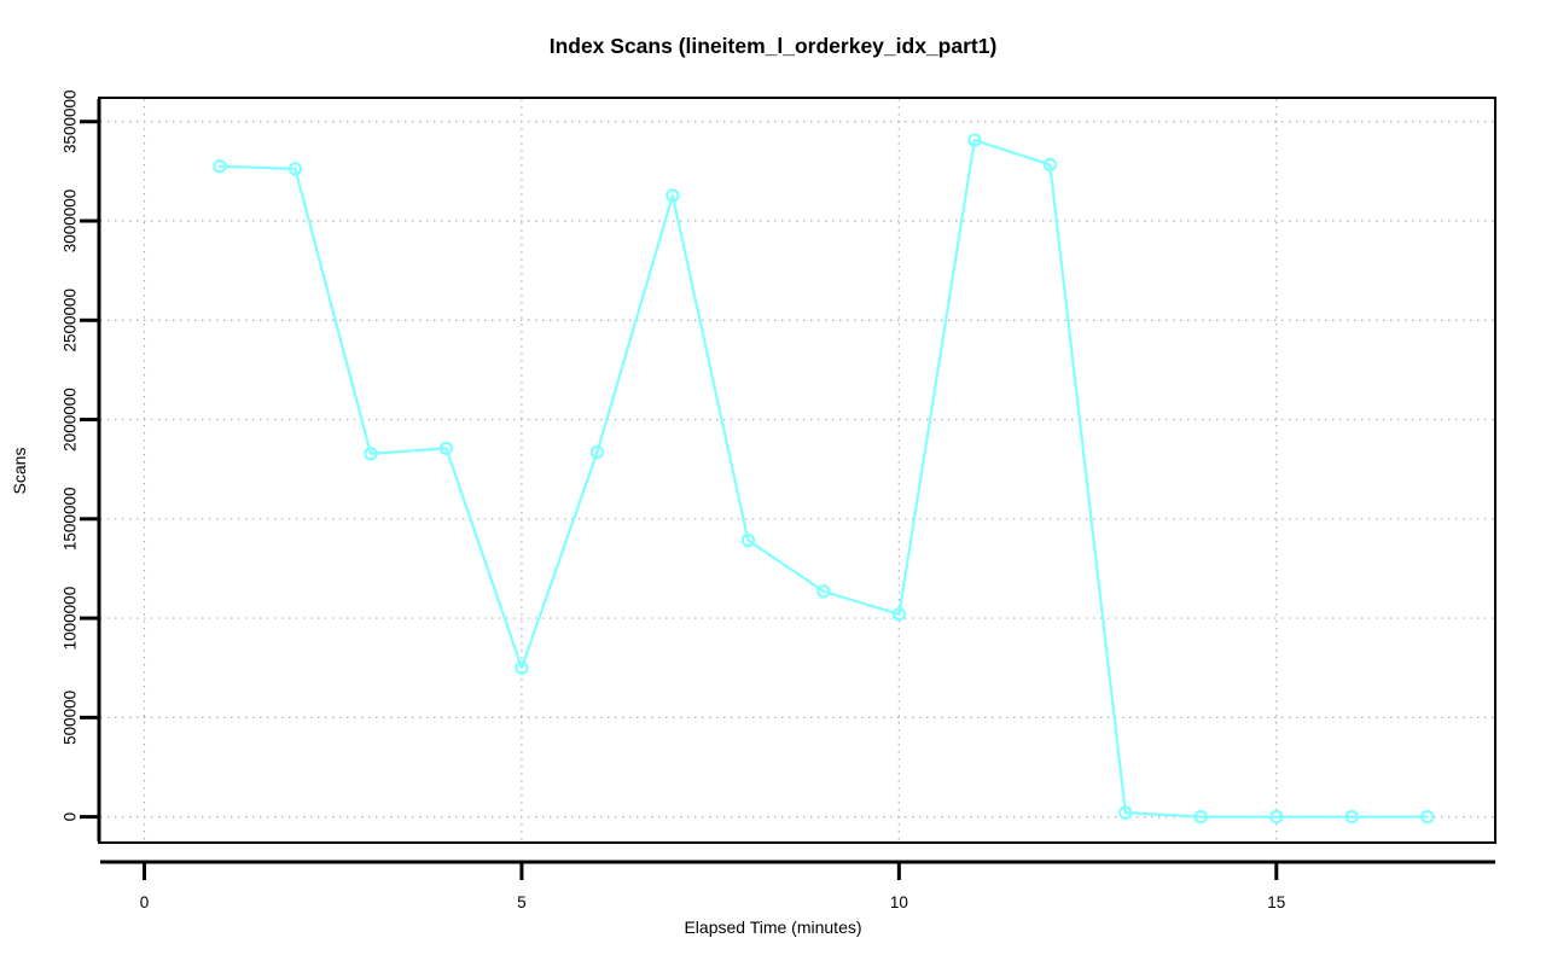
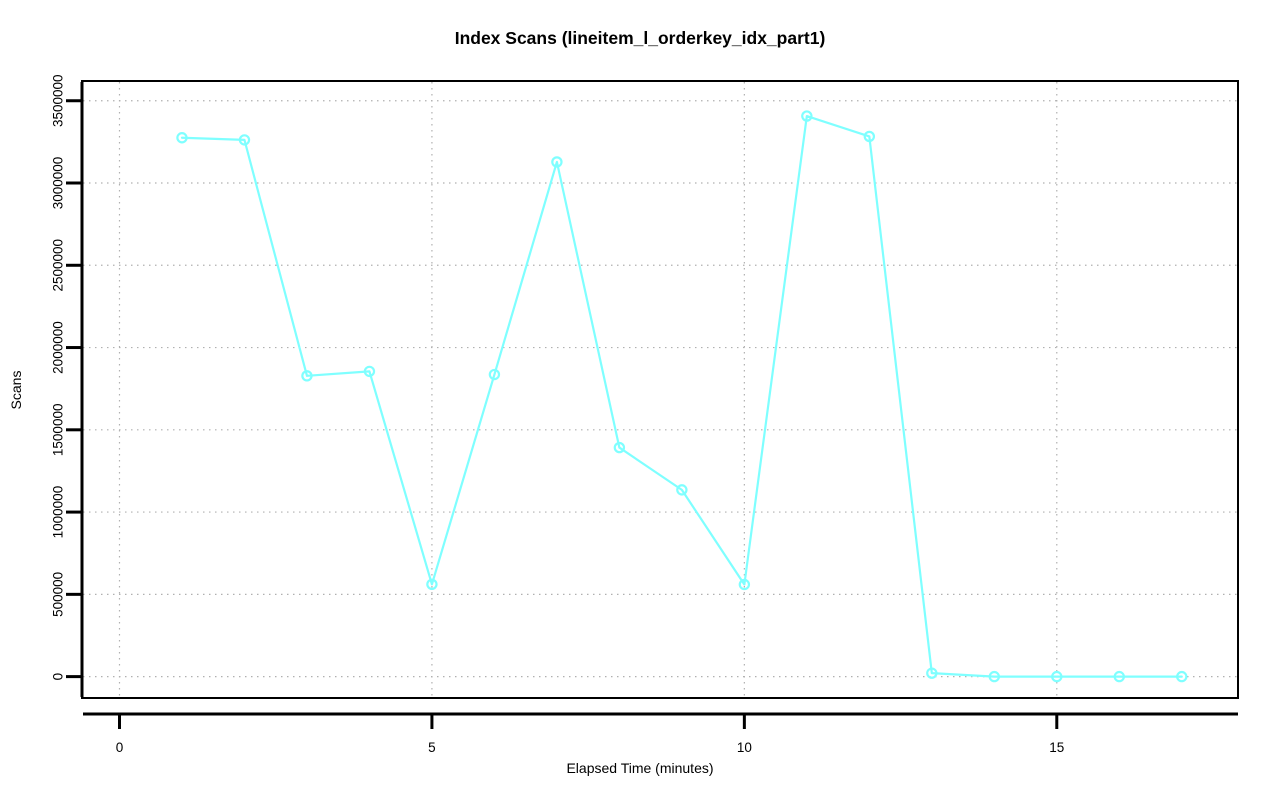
5: 750000 -> 560000
10: 1020000 -> 560000
